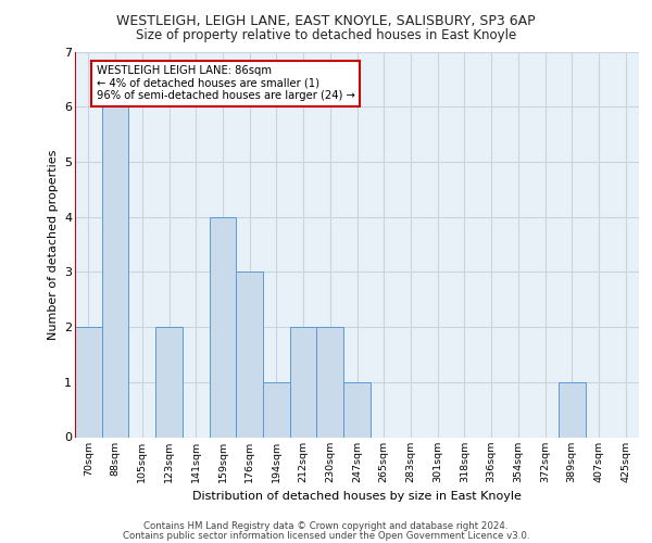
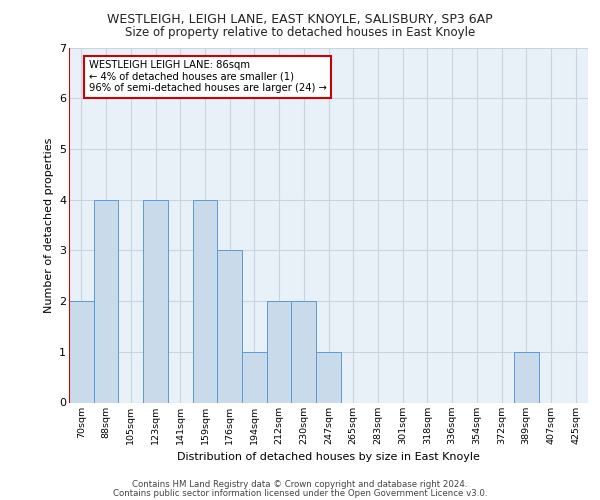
88sqm: 6 -> 4
123sqm: 2 -> 4
